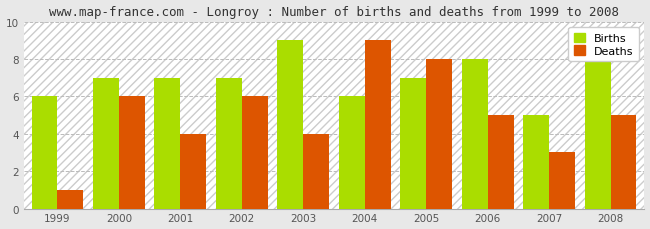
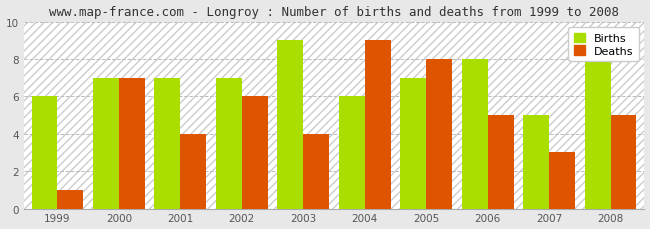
Deaths/2000: 6 -> 7
